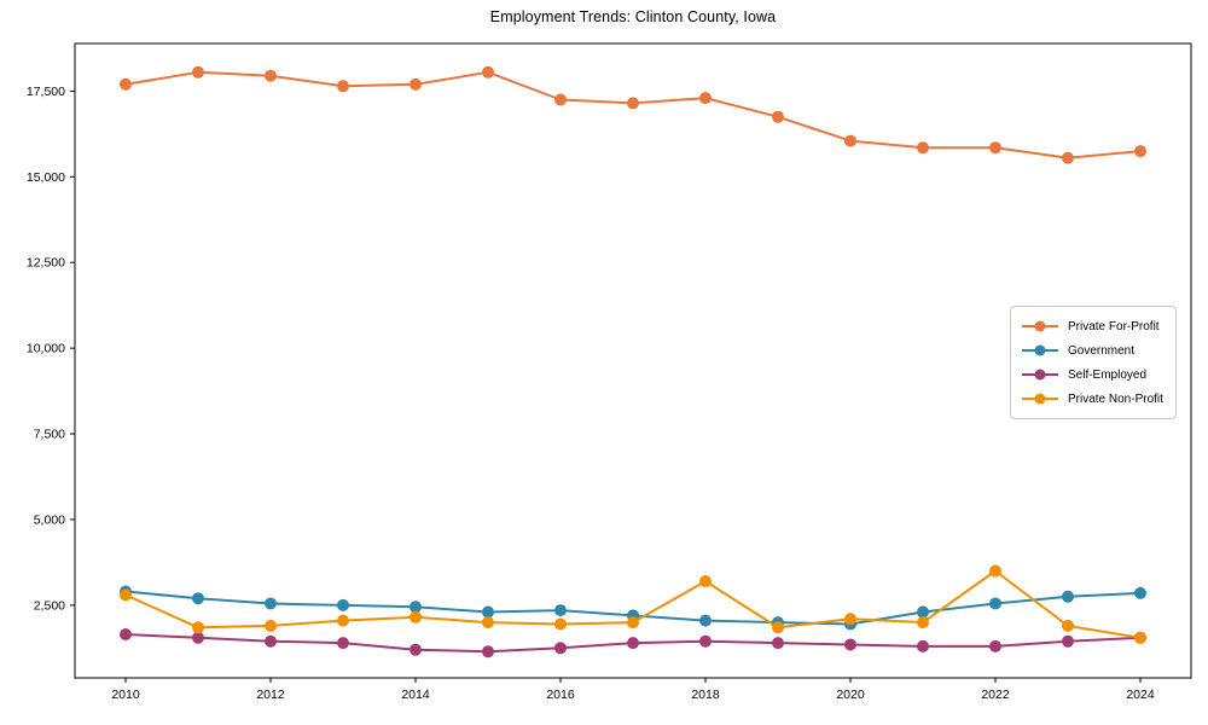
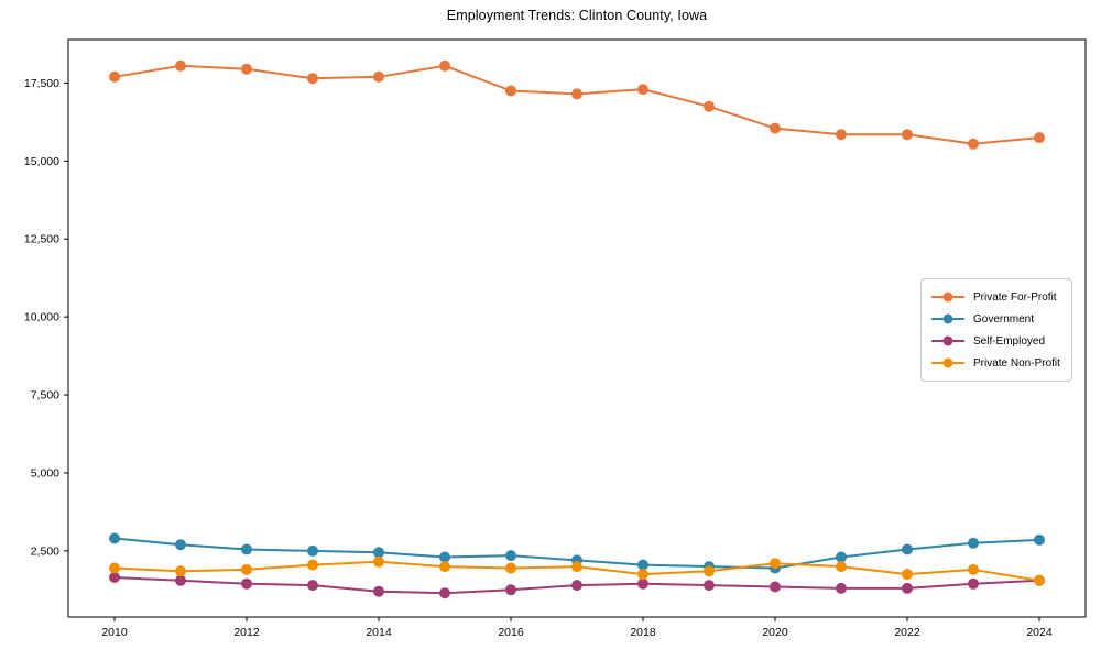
Private Non-Profit/2010: 2800 -> 2000
Private Non-Profit/2018: 3200 -> 1800
Private Non-Profit/2022: 3500 -> 1800
